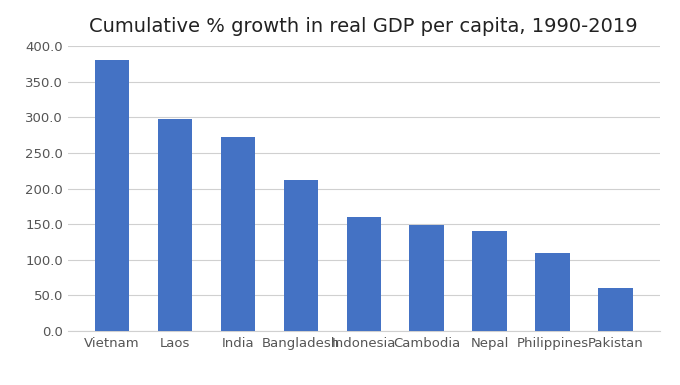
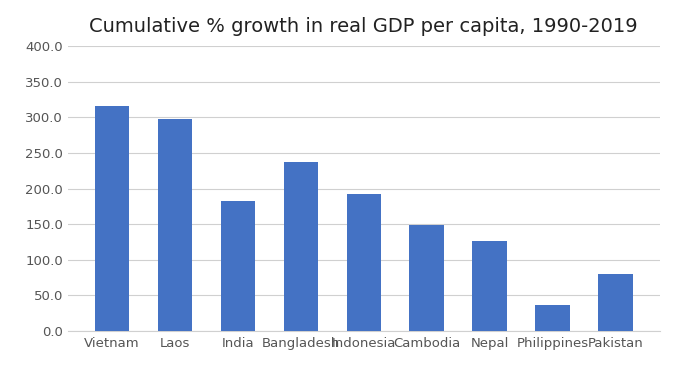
Vietnam: 380 -> 316
India: 273 -> 182
Bangladesh: 212 -> 238
Indonesia: 160 -> 192
Nepal: 141 -> 126
Philippines: 110 -> 36
Pakistan: 61 -> 80
